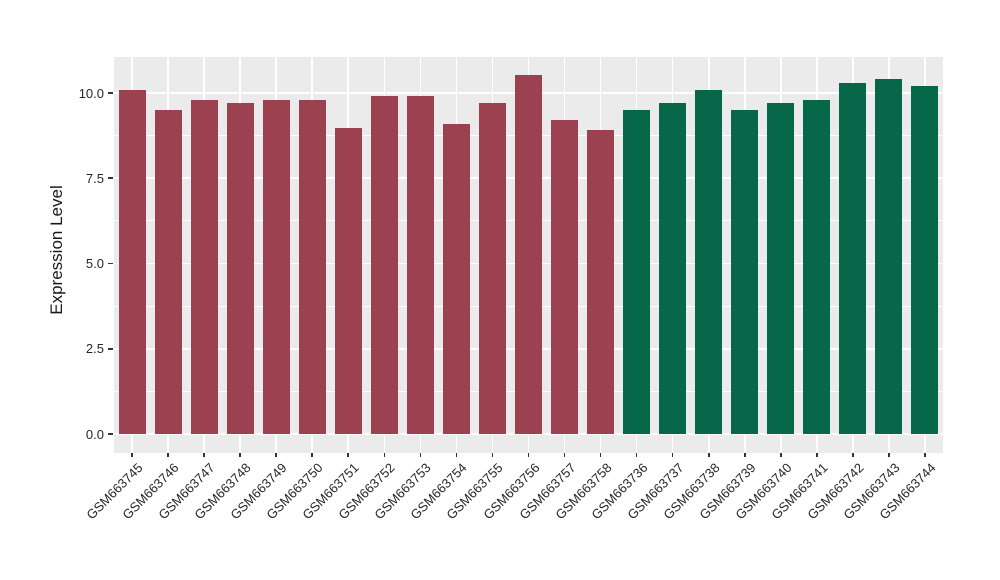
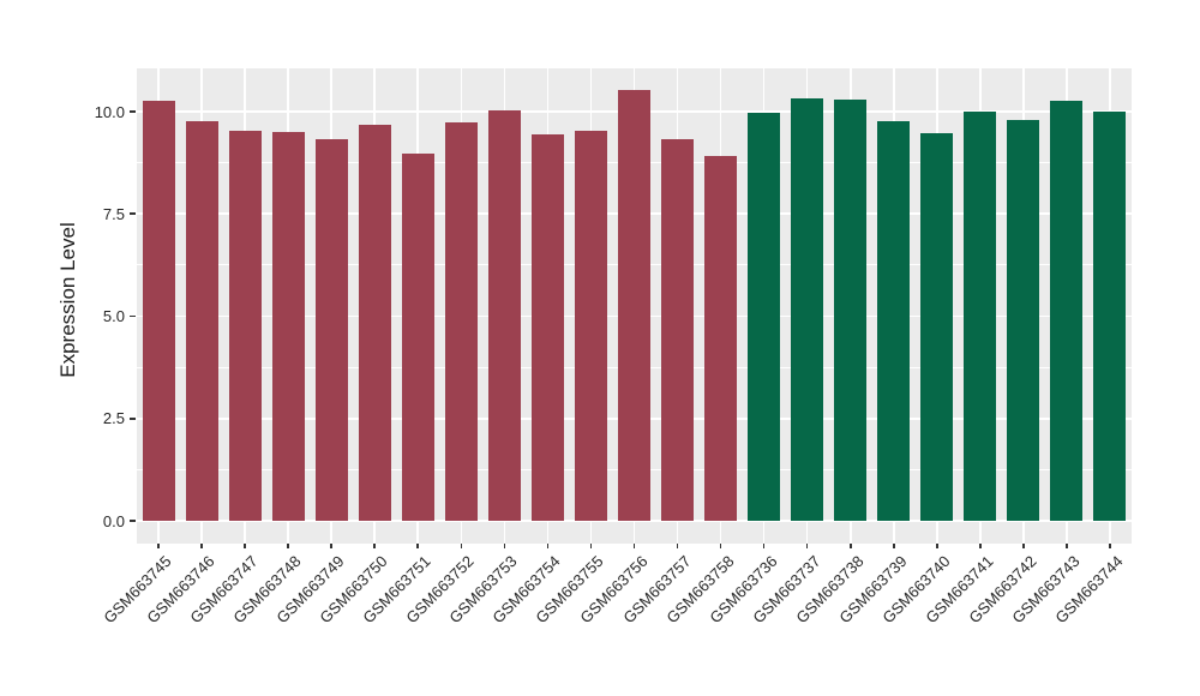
GSM663745: 10.1 -> 10.3
GSM663746: 9.5 -> 9.8
GSM663747: 9.8 -> 9.5
GSM663748: 9.7 -> 9.5
GSM663749: 9.8 -> 9.3
GSM663750: 9.8 -> 9.7
GSM663752: 9.9 -> 9.7
GSM663753: 9.9 -> 10.0
GSM663754: 9.1 -> 9.4
GSM663755: 9.7 -> 9.5
GSM663757: 9.2 -> 9.3
GSM663736: 9.5 -> 10.0
GSM663737: 9.7 -> 10.3
GSM663738: 10.1 -> 10.3
GSM663739: 9.5 -> 9.8
GSM663740: 9.7 -> 9.5
GSM663741: 9.8 -> 10.0
GSM663742: 10.3 -> 9.8
GSM663743: 10.4 -> 10.3
GSM663744: 10.2 -> 10.0
